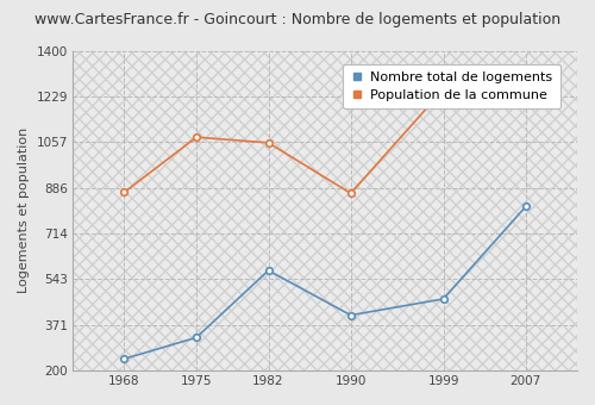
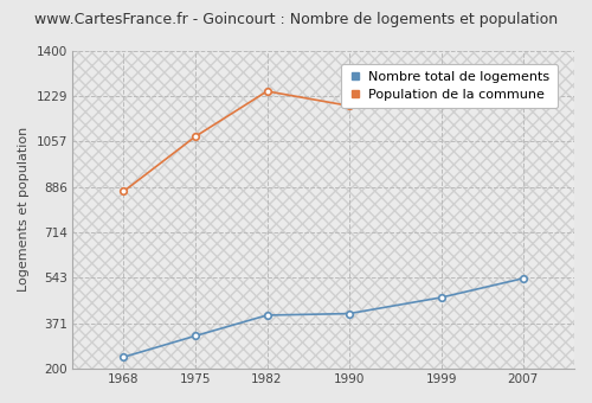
Nombre total de logements/1982: 575 -> 401
Population de la commune/1982: 1055 -> 1247
Population de la commune/1990: 865 -> 1192
Nombre total de logements/2007: 815 -> 540
